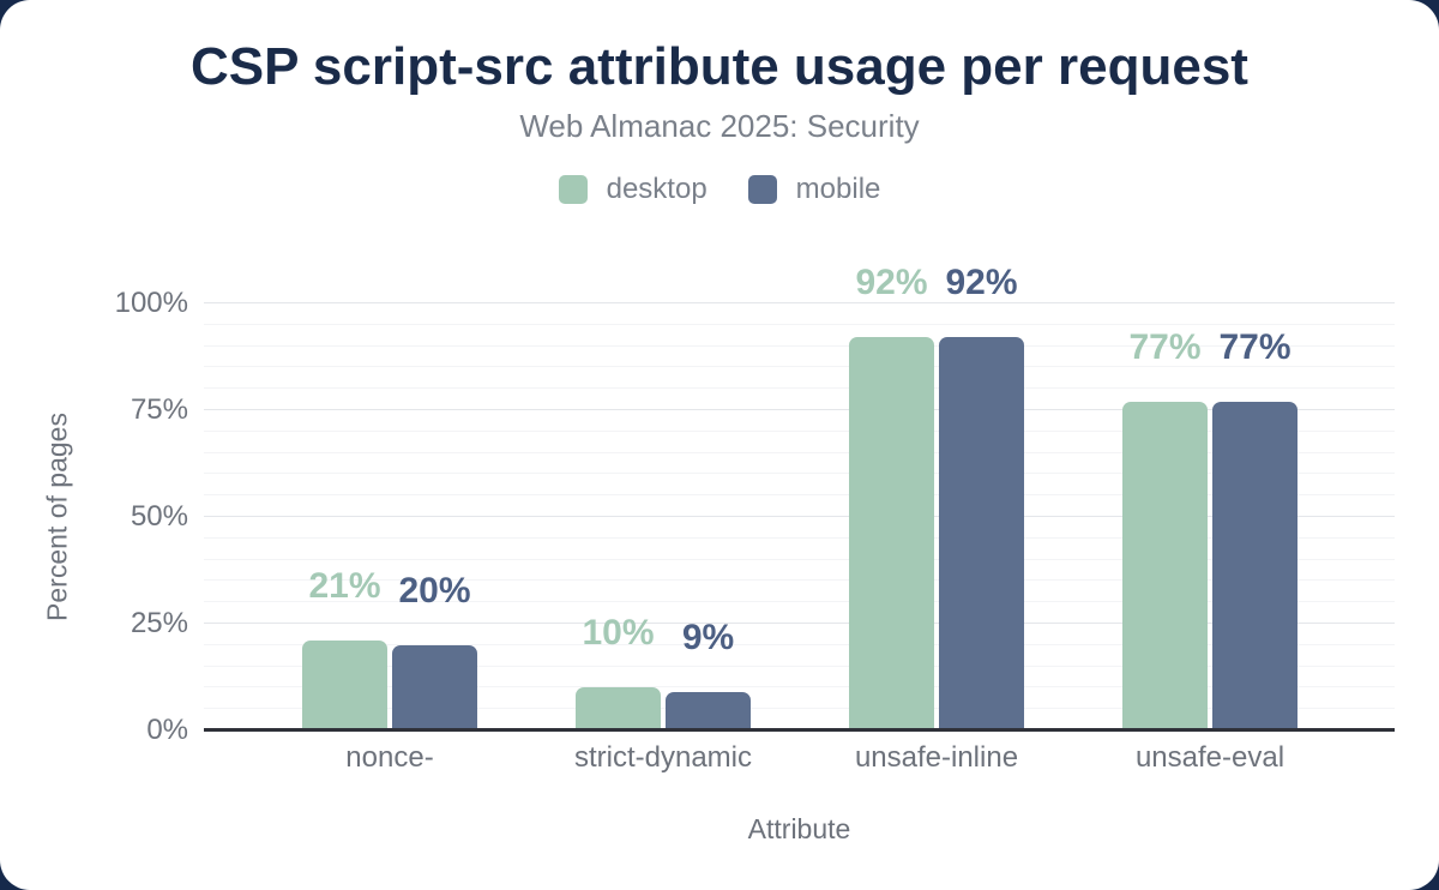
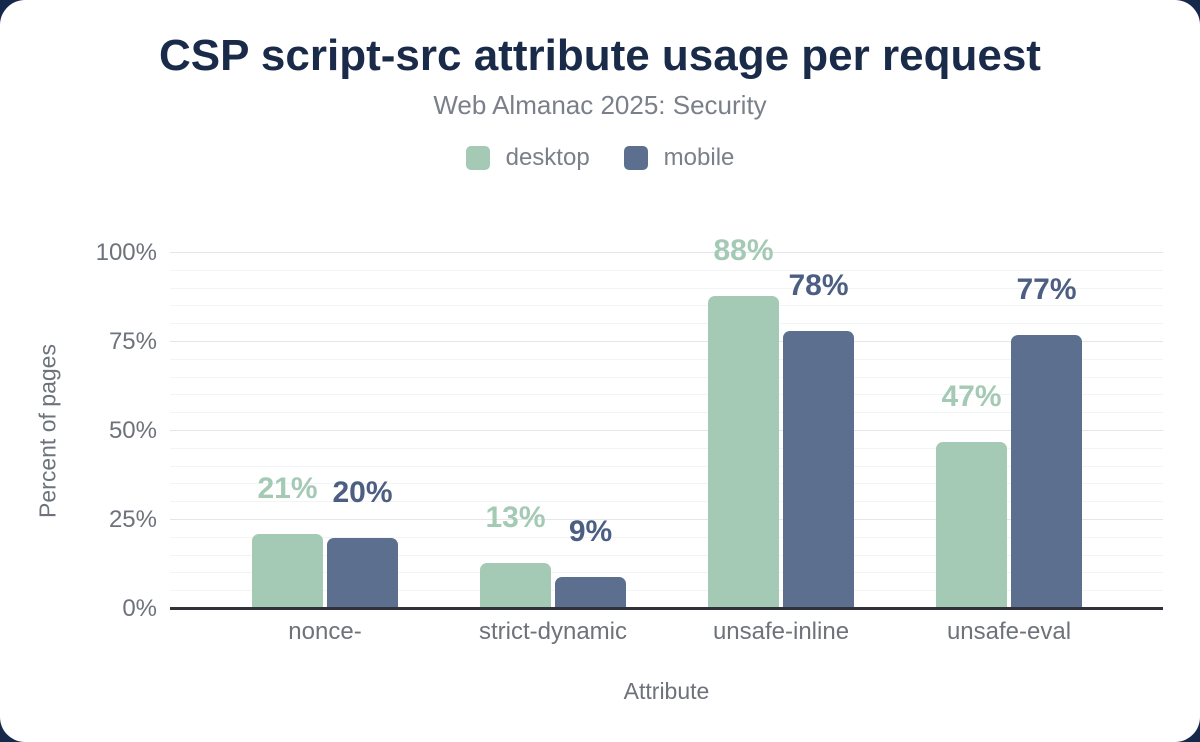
desktop/strict-dynamic: 10% -> 13%
desktop/unsafe-inline: 92% -> 88%
mobile/unsafe-inline: 92% -> 78%
desktop/unsafe-eval: 77% -> 47%
